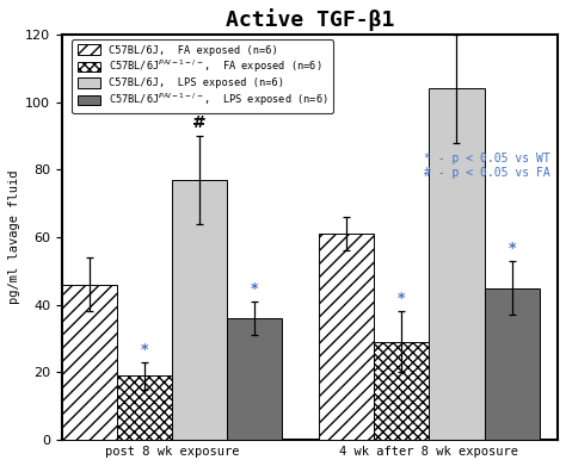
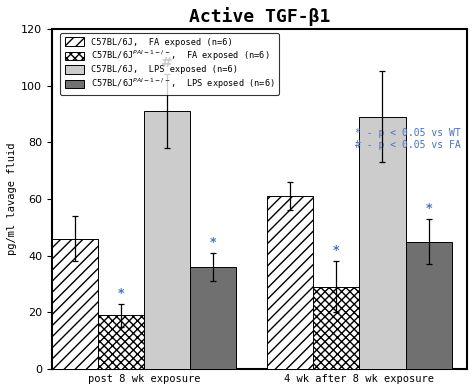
C57BL/6J, LPS exposed (n=6)/post 8 wk exposure: 77 -> 91
C57BL/6J, LPS exposed (n=6)/4 wk after 8 wk exposure: 104 -> 89
